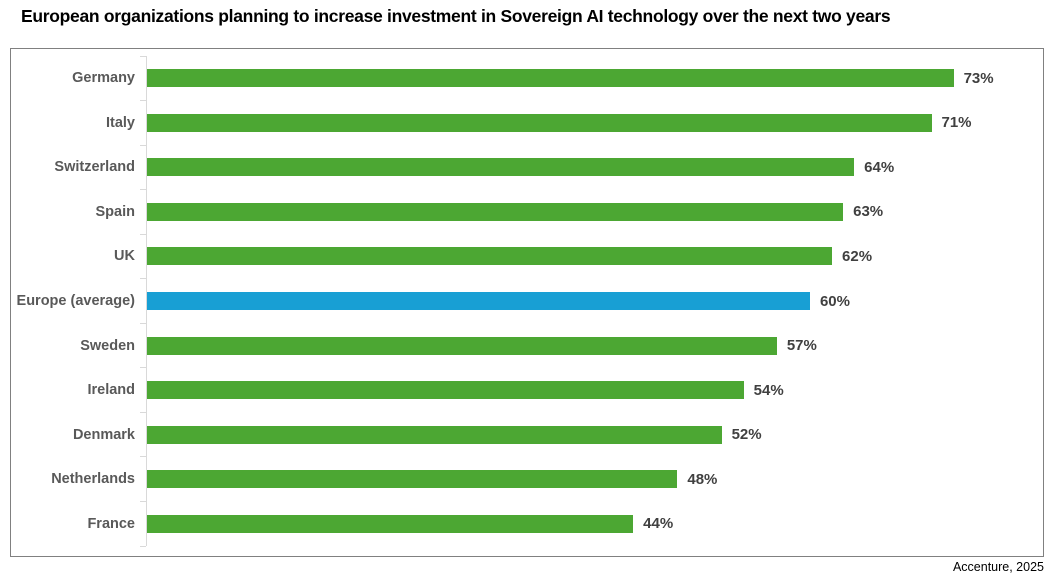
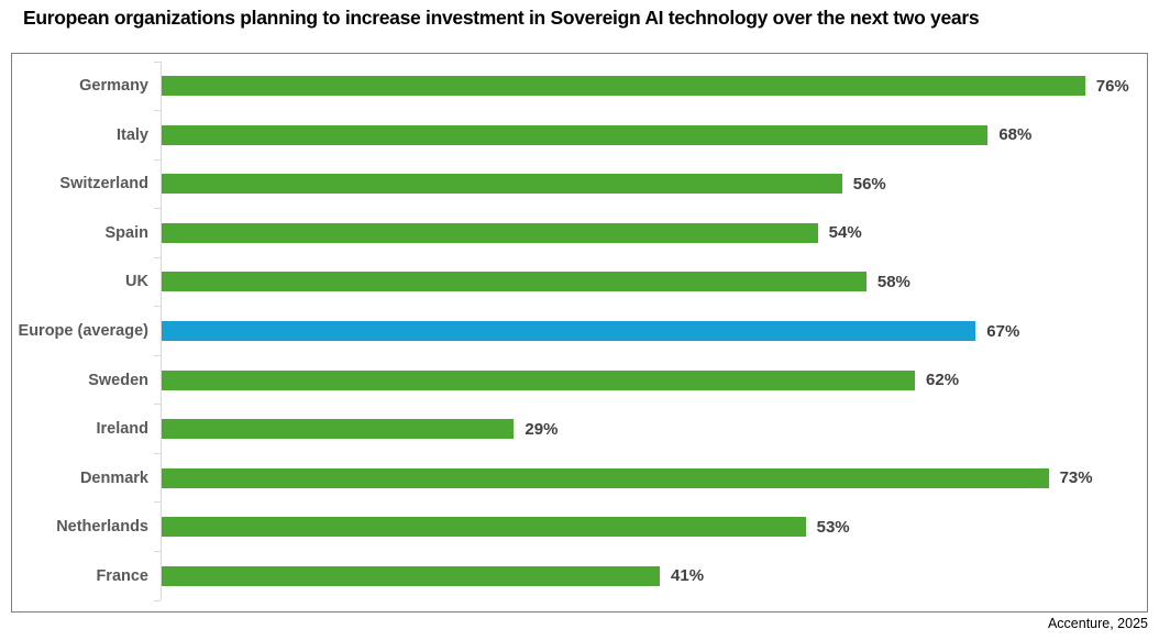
Germany: 73% -> 76%
Italy: 71% -> 68%
Switzerland: 64% -> 56%
Spain: 63% -> 54%
UK: 62% -> 58%
Europe (average): 60% -> 67%
Sweden: 57% -> 62%
Ireland: 54% -> 29%
Denmark: 52% -> 73%
Netherlands: 48% -> 53%
France: 44% -> 41%
